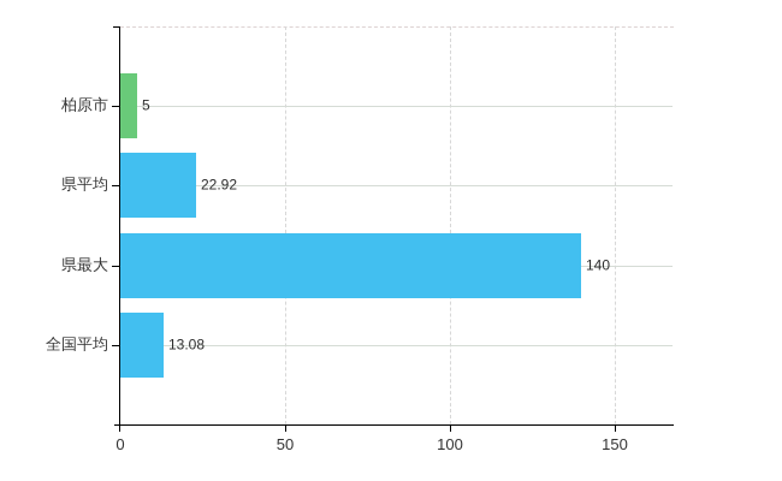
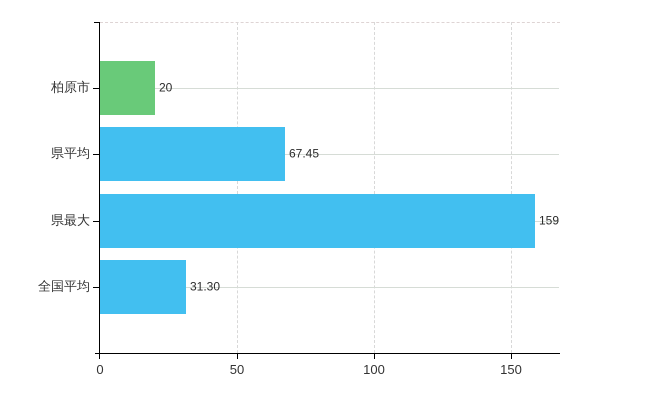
柏原市: 5 -> 20
県平均: 22.92 -> 67.45
県最大: 140 -> 159
全国平均: 13.08 -> 31.30
